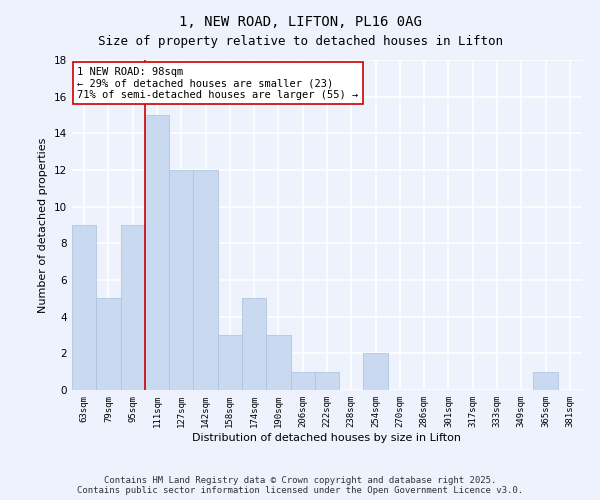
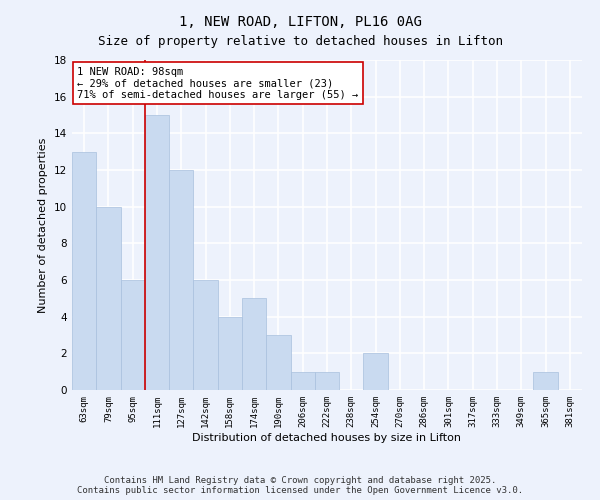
63sqm: 9 -> 13
79sqm: 5 -> 10
95sqm: 9 -> 6
142sqm: 12 -> 6
158sqm: 3 -> 4
